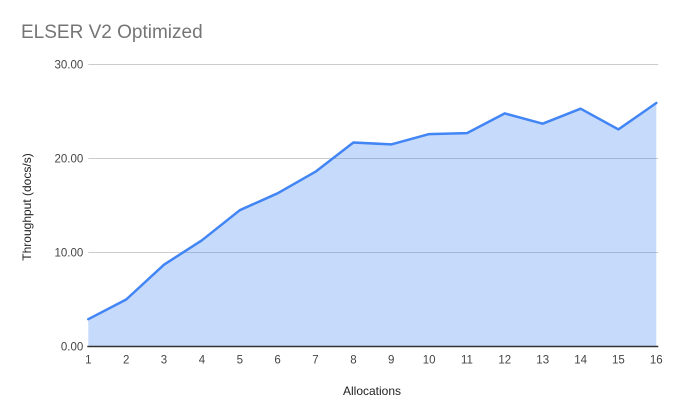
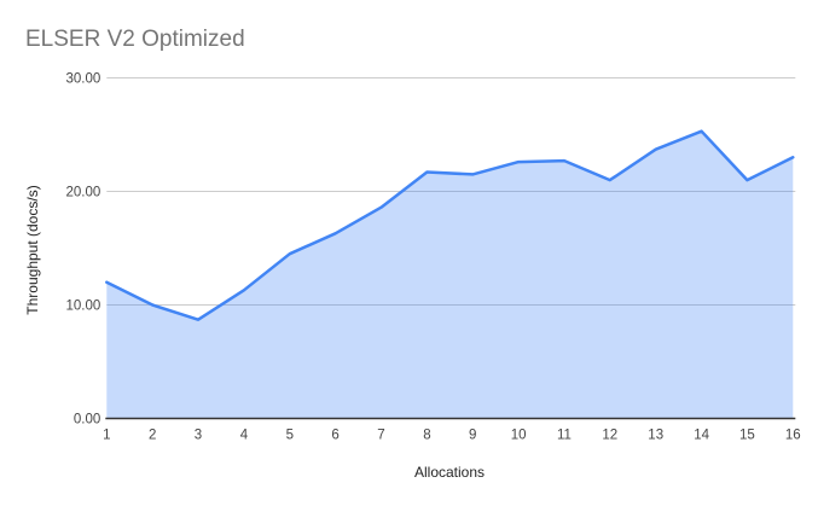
1: 3 -> 12
2: 5 -> 10
12: 25 -> 21
15: 23 -> 21
16: 26 -> 23
